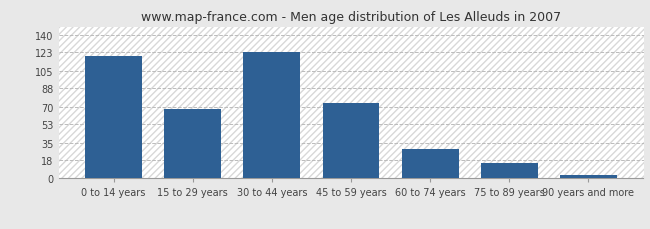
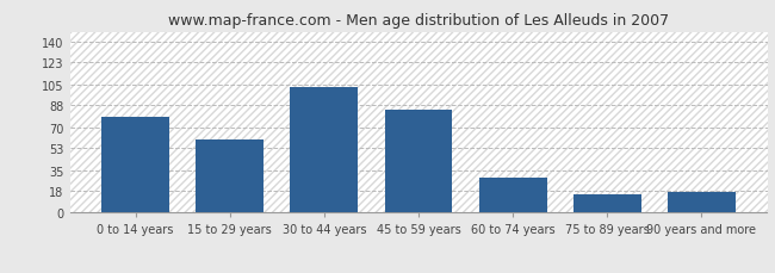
0 to 14 years: 119 -> 78
15 to 29 years: 68 -> 60
30 to 44 years: 123 -> 103
45 to 59 years: 74 -> 84
90 years and more: 3 -> 17
